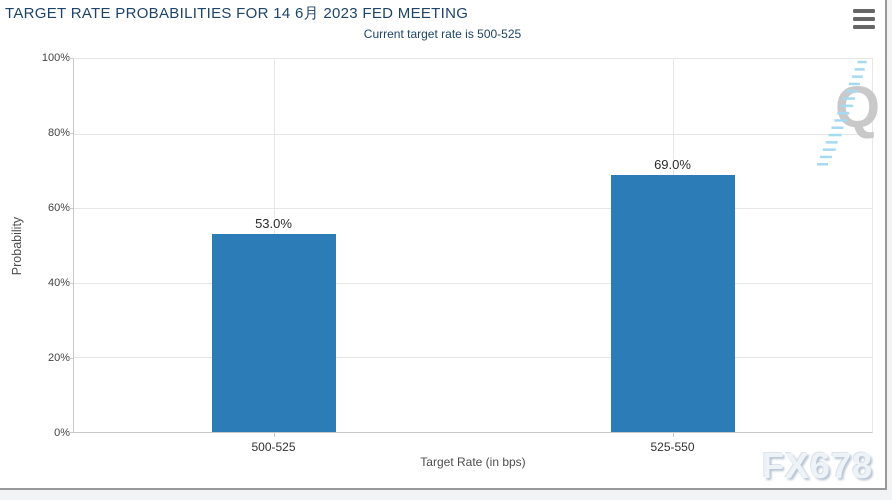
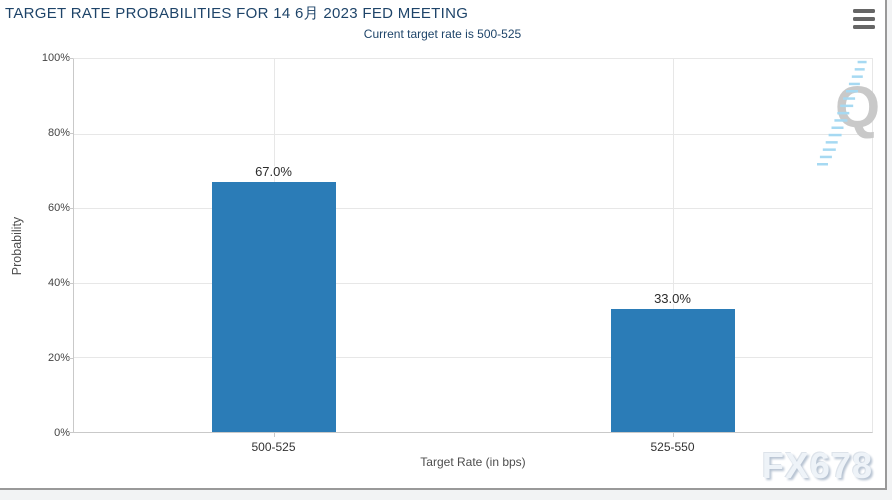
500-525: 53.0% -> 67.0%
525-550: 69.0% -> 33.0%
